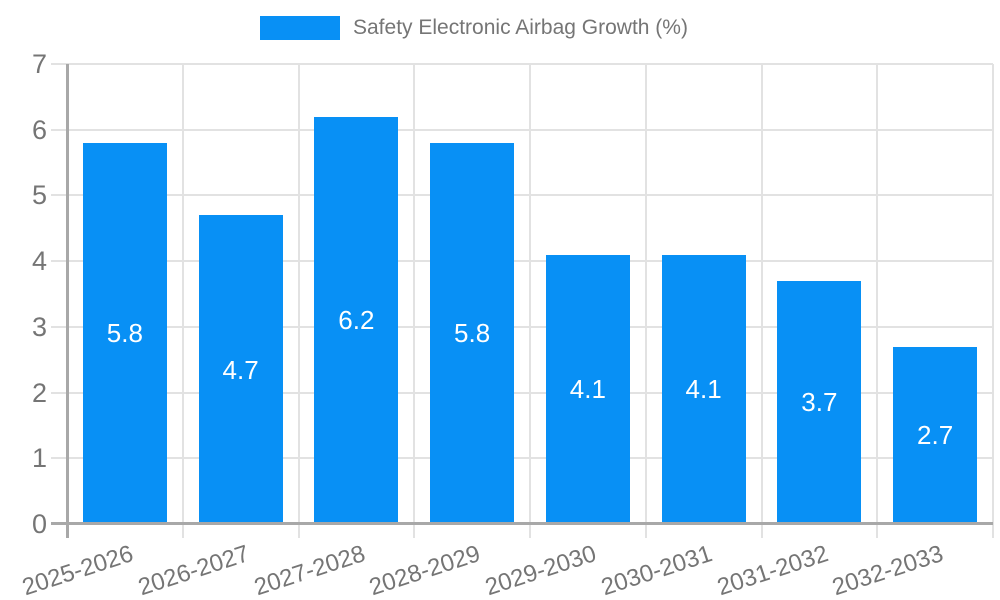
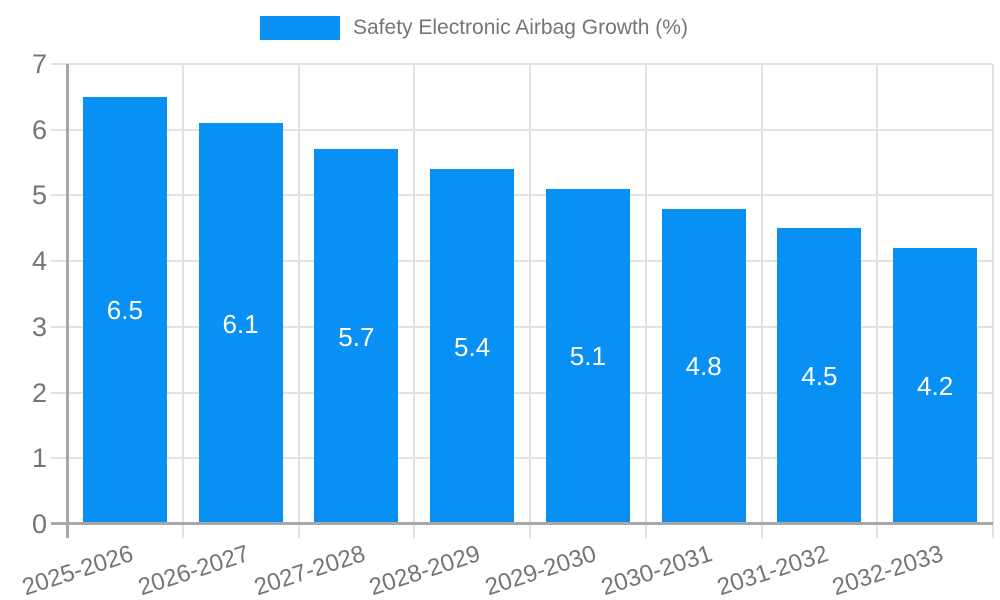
2025-2026: 5.8 -> 6.5
2026-2027: 4.7 -> 6.1
2027-2028: 6.2 -> 5.7
2028-2029: 5.8 -> 5.4
2029-2030: 4.1 -> 5.1
2030-2031: 4.1 -> 4.8
2031-2032: 3.7 -> 4.5
2032-2033: 2.7 -> 4.2
